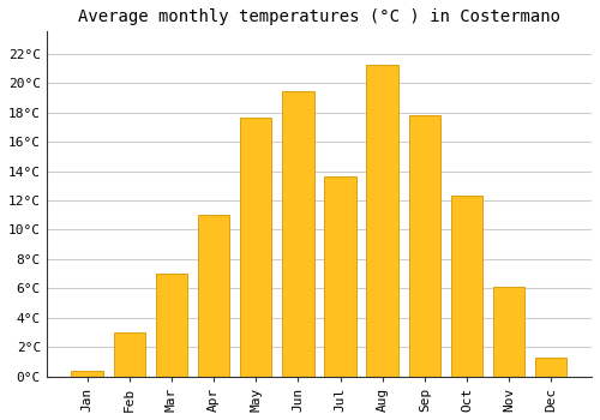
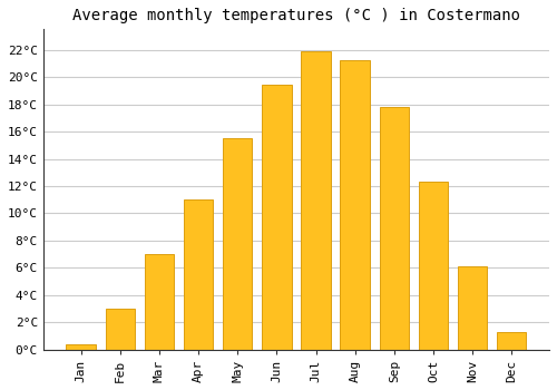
May: 17.6°C -> 15.5°C
Jul: 13.6°C -> 21.9°C
